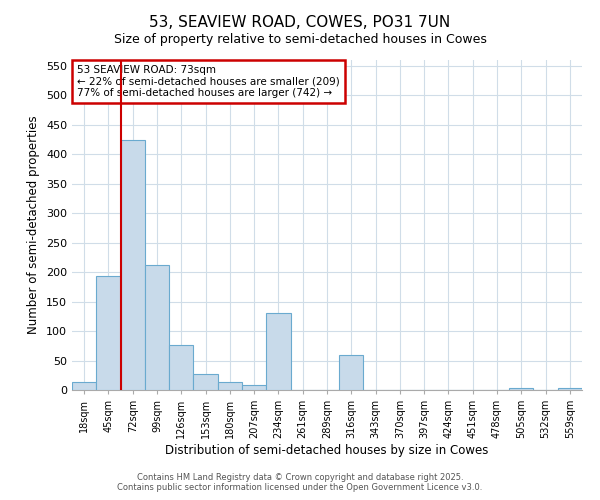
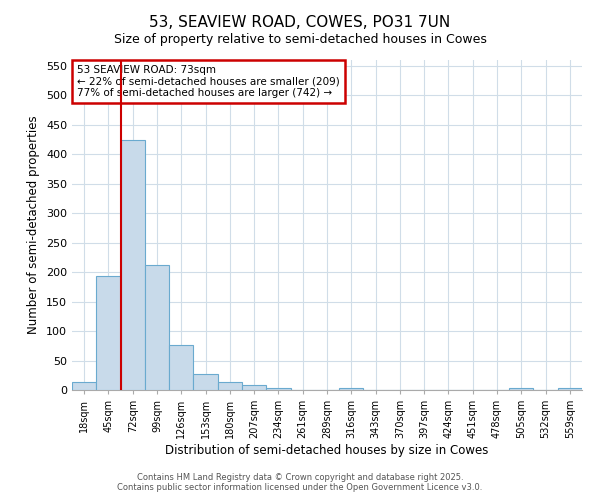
234sqm: 130 -> 4
316sqm: 60 -> 4
